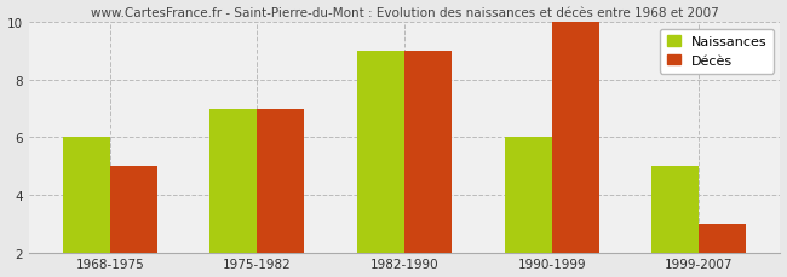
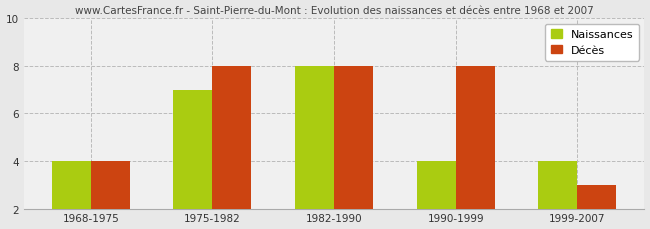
Naissances/1968-1975: 6 -> 4
Décès/1968-1975: 5 -> 4
Décès/1975-1982: 7 -> 8
Naissances/1982-1990: 9 -> 8
Décès/1982-1990: 9 -> 8
Naissances/1990-1999: 6 -> 4
Décès/1990-1999: 10 -> 8
Naissances/1999-2007: 5 -> 4
